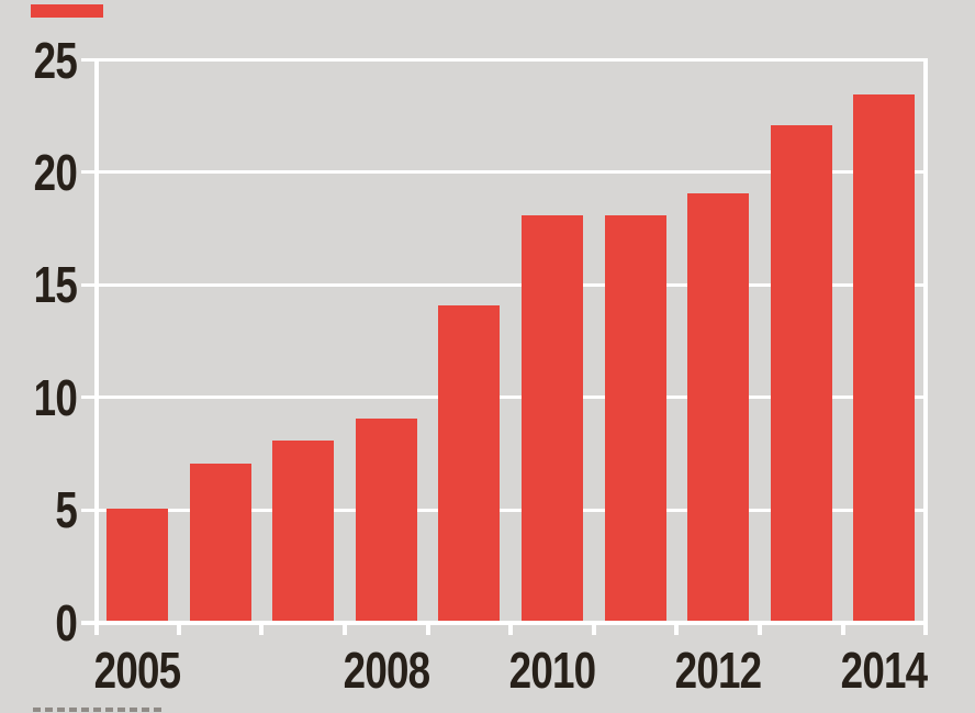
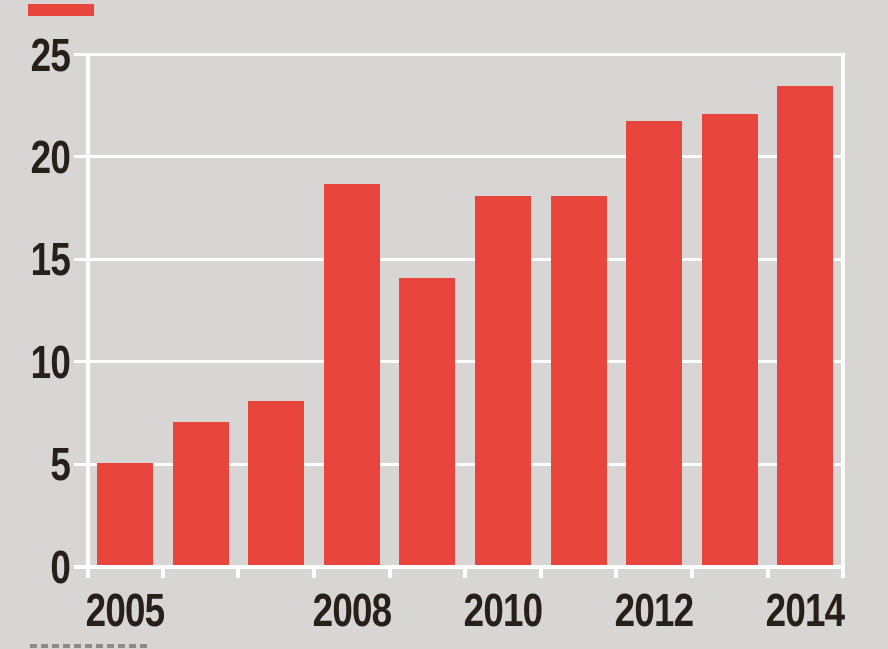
2008: 9.0 -> 18.6
2012: 19.0 -> 21.7
